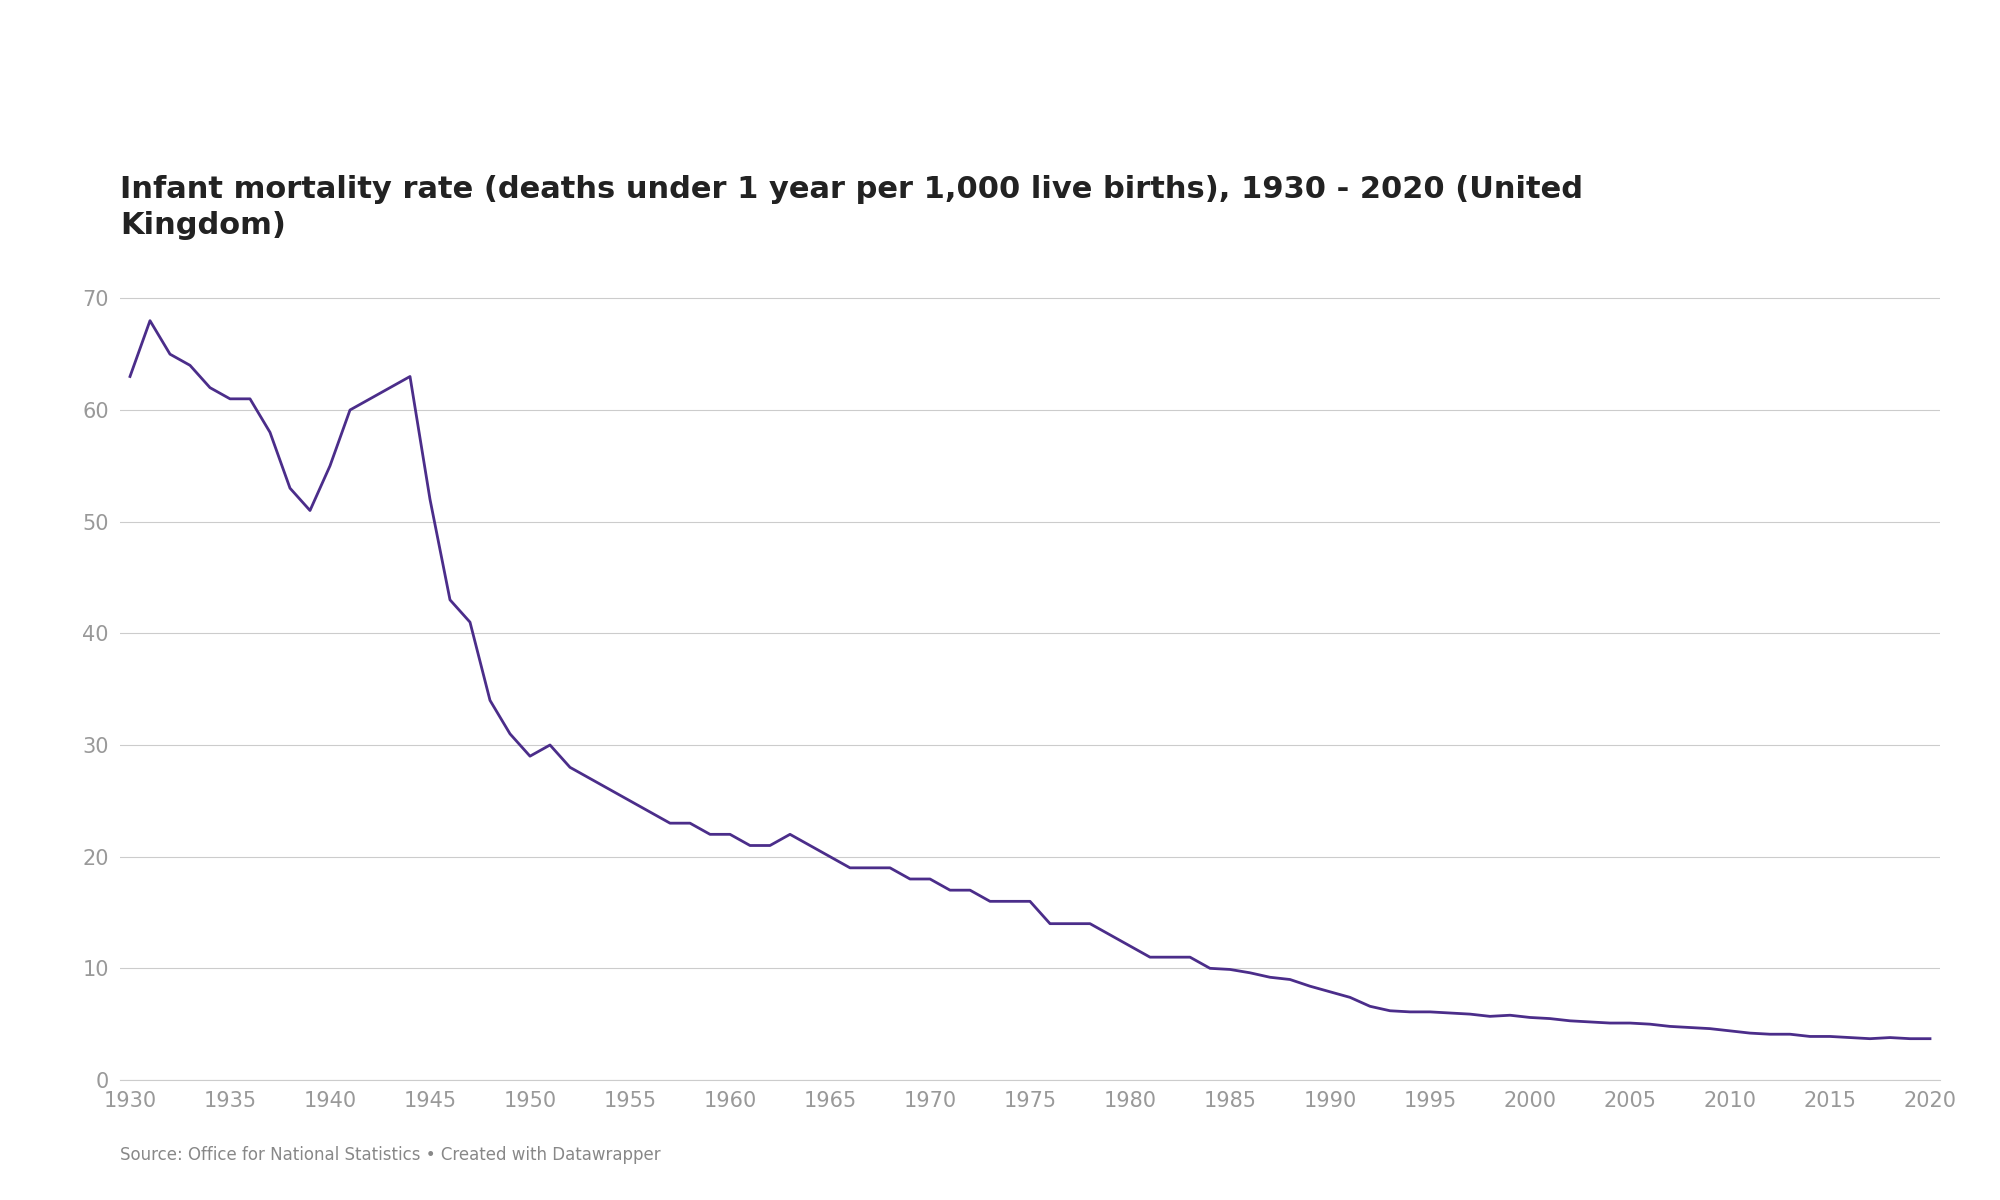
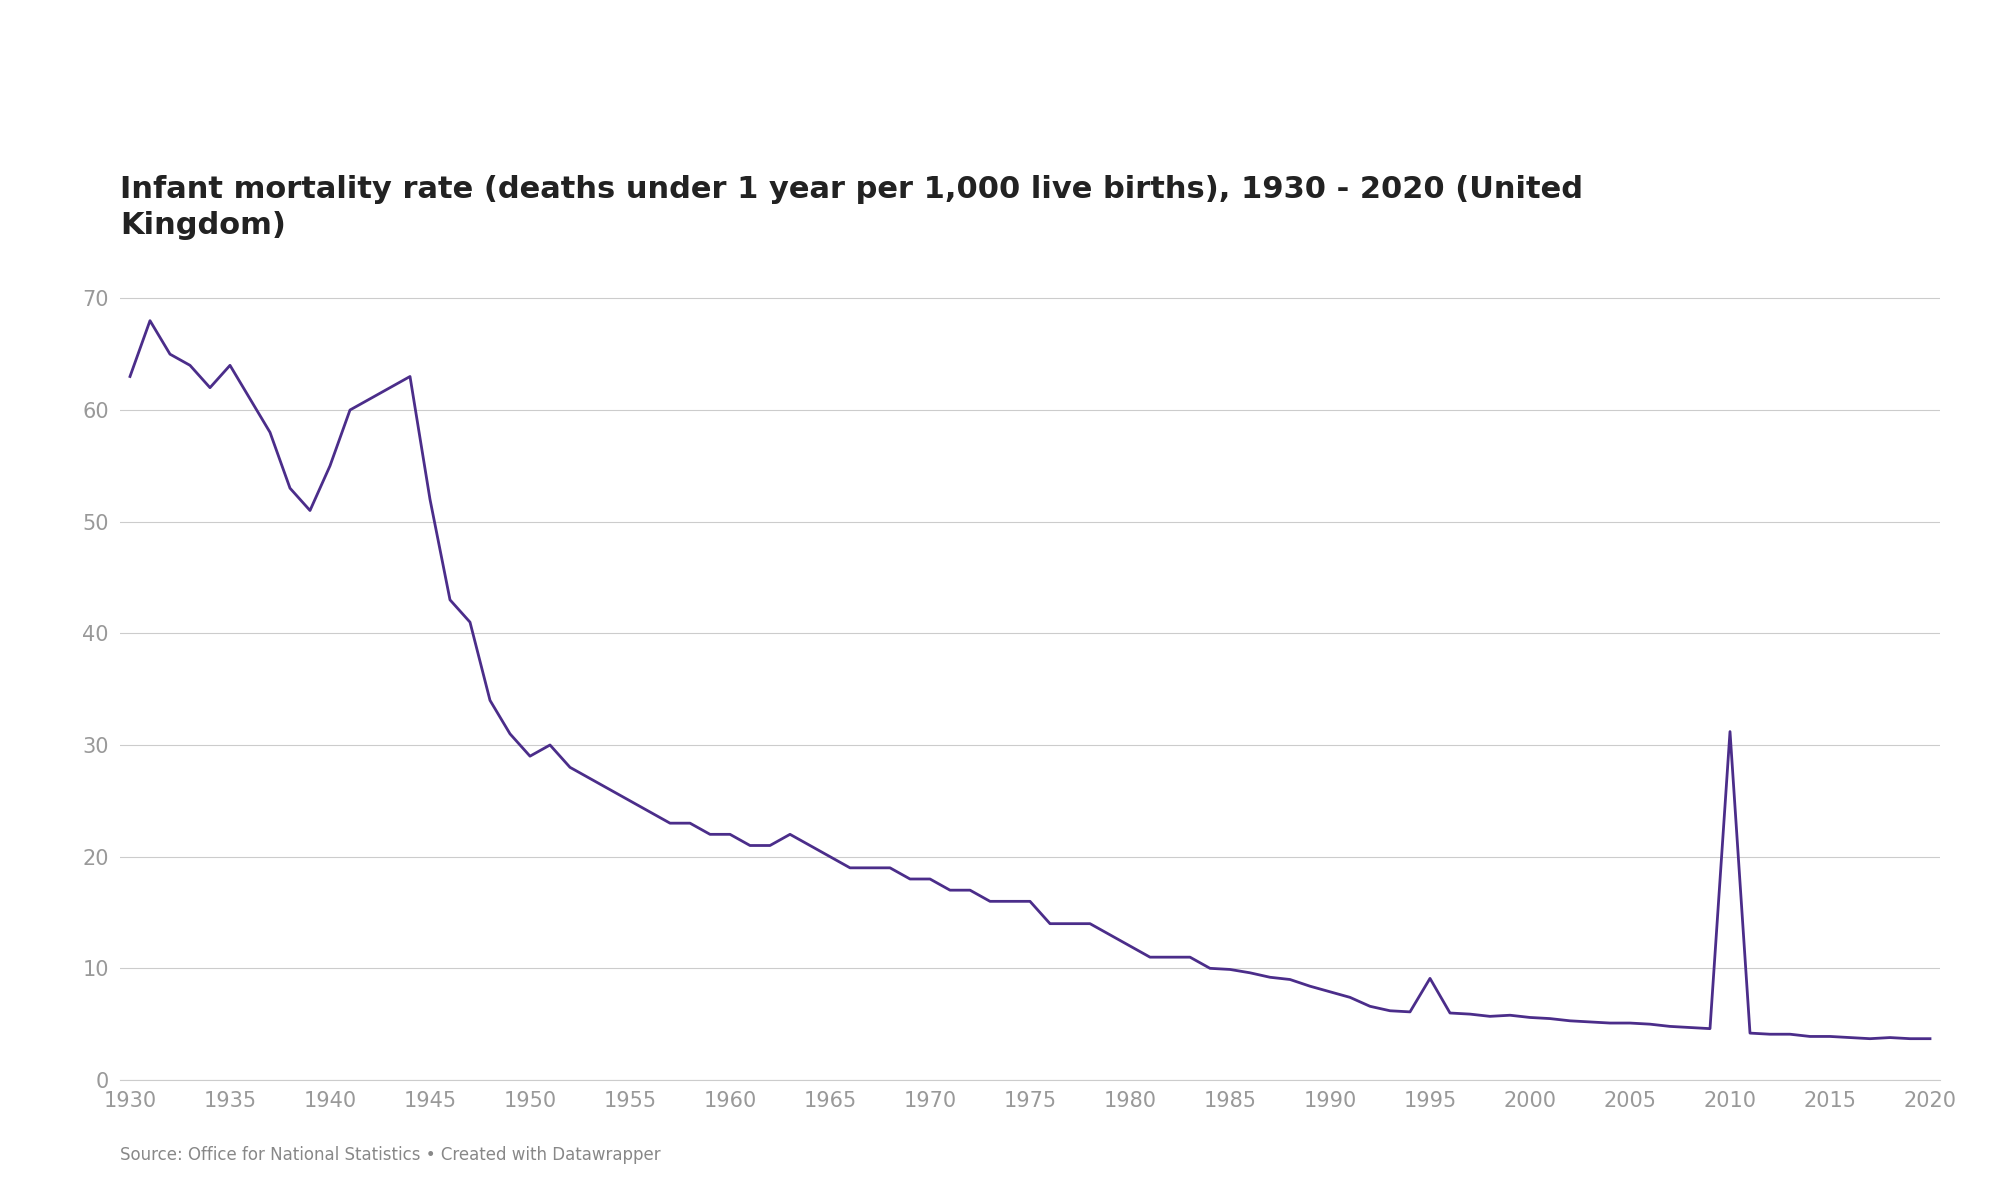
1935: 61.0 -> 64.0
1995: 6.1 -> 9.1
2010: 4.4 -> 31.2
